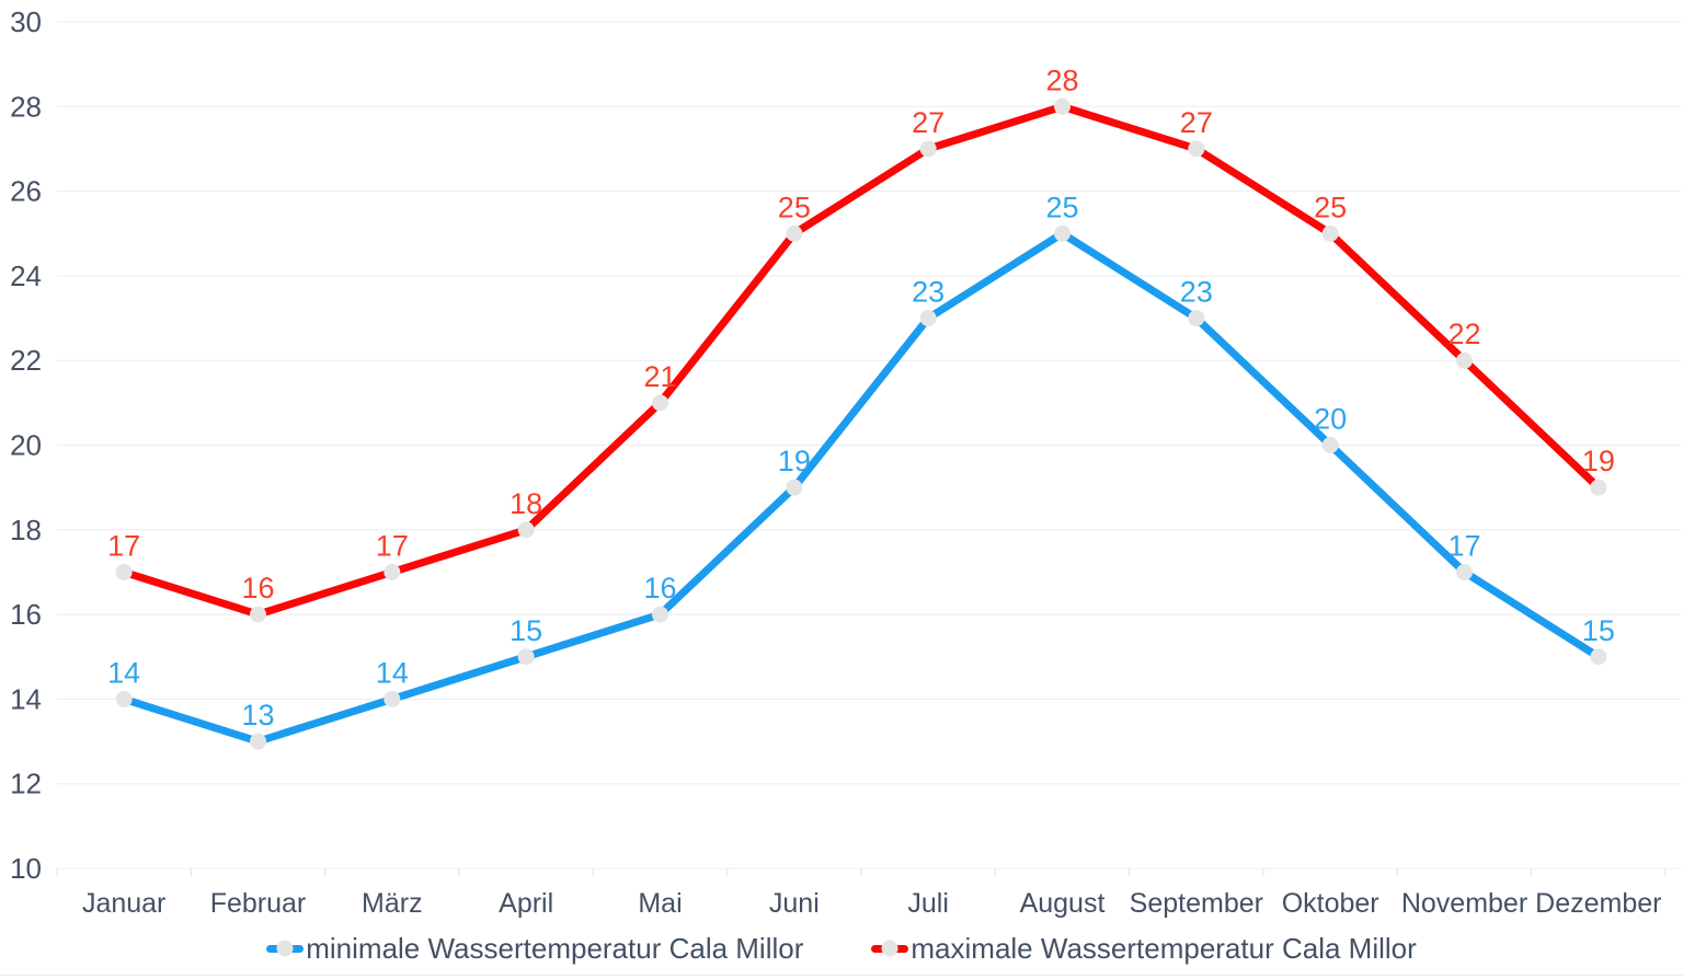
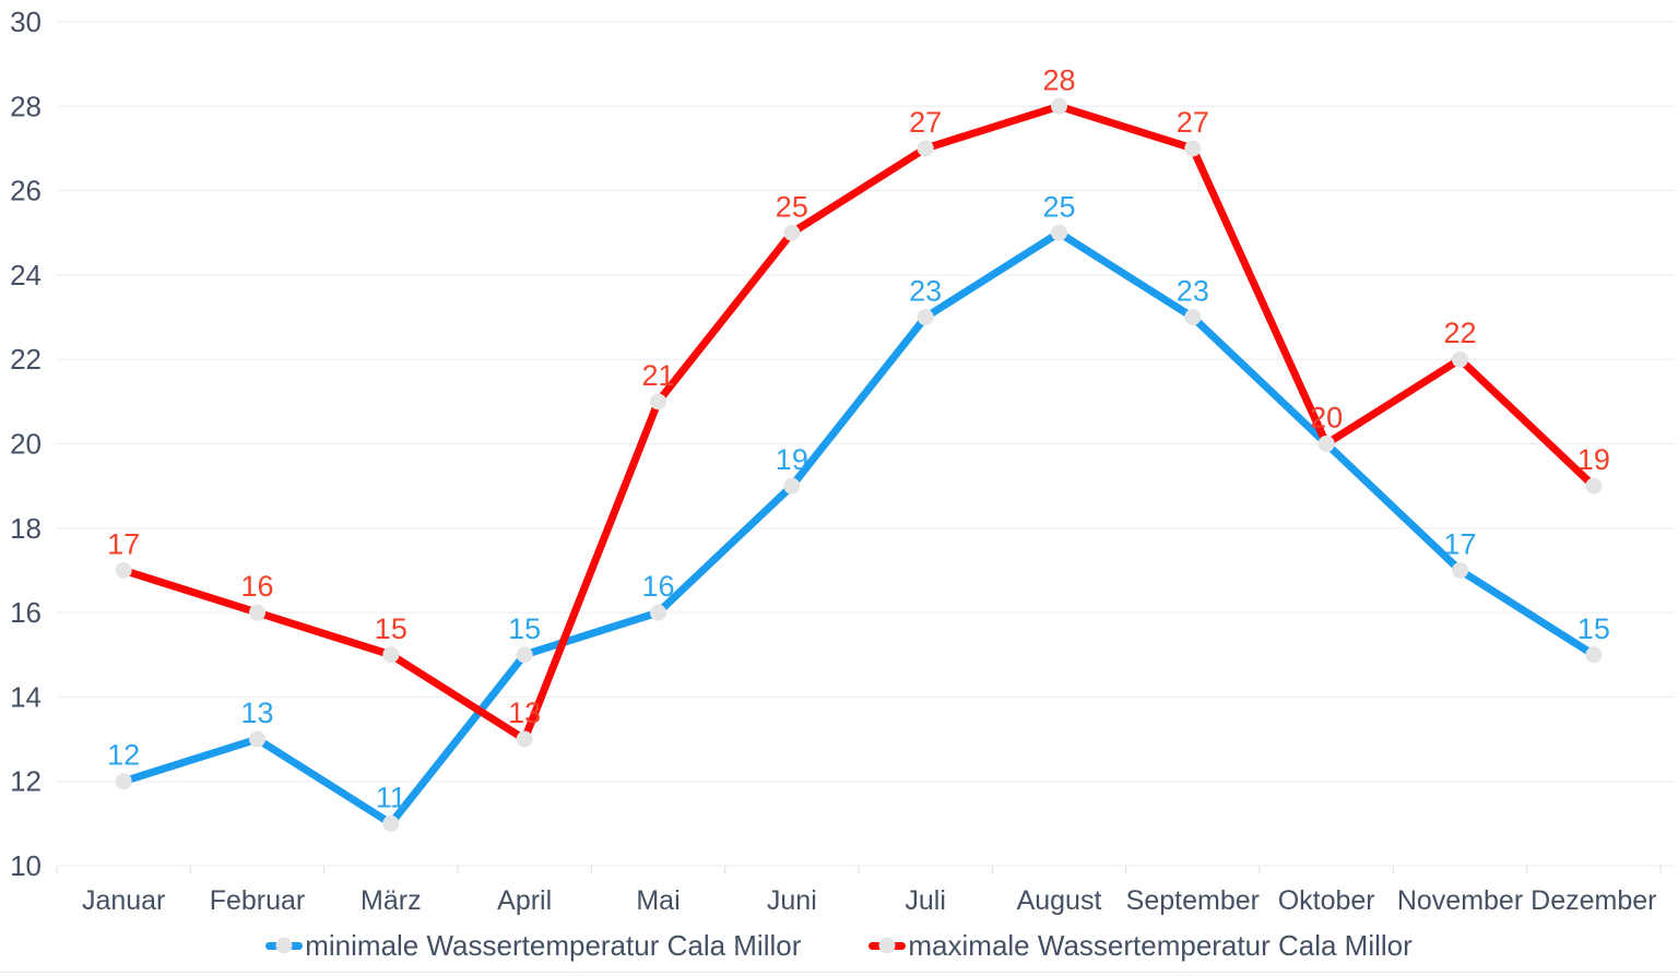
minimale Wassertemperatur Cala Millor/Januar: 14 -> 12
minimale Wassertemperatur Cala Millor/März: 14 -> 11
maximale Wassertemperatur Cala Millor/März: 17 -> 15
maximale Wassertemperatur Cala Millor/April: 18 -> 13
maximale Wassertemperatur Cala Millor/Oktober: 25 -> 20
